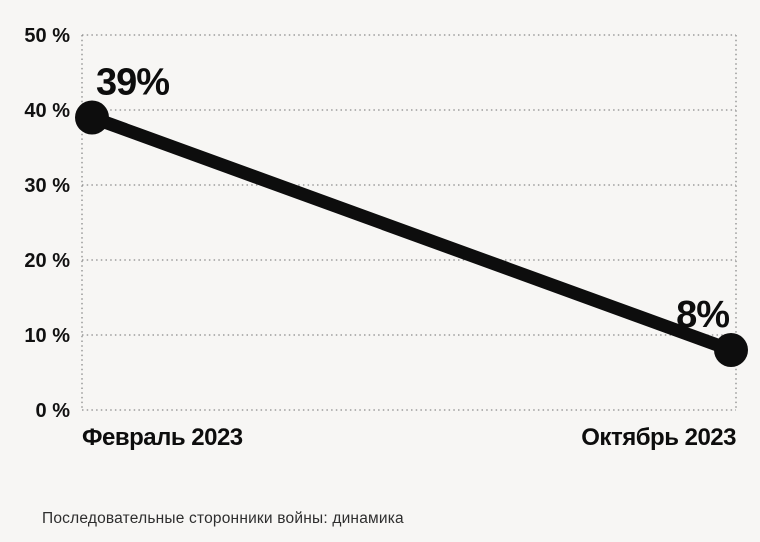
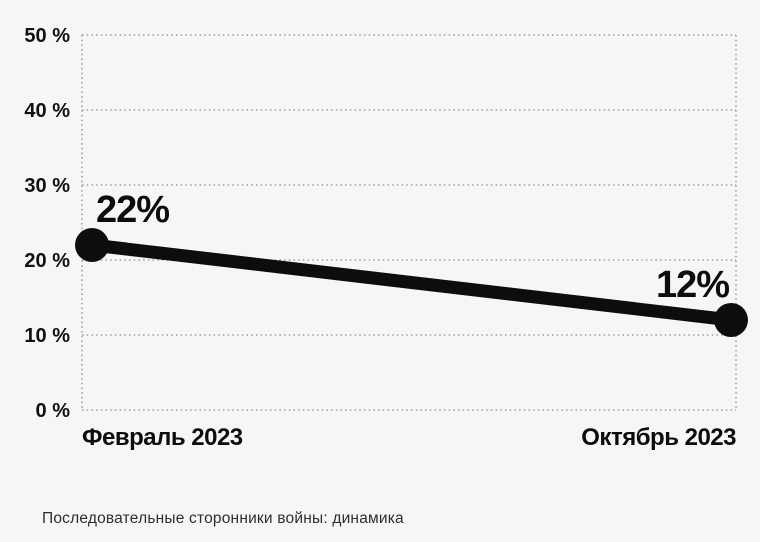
Февраль 2023: 39% -> 22%
Октябрь 2023: 8% -> 12%
